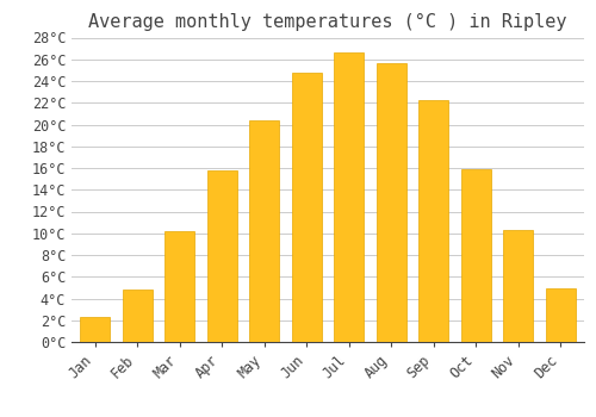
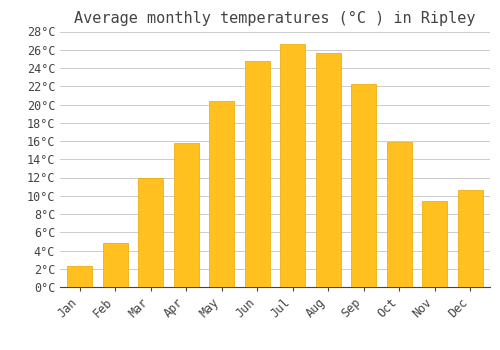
Mar: 10.2°C -> 12.0°C
Nov: 10.3°C -> 9.4°C
Dec: 4.9°C -> 10.6°C
